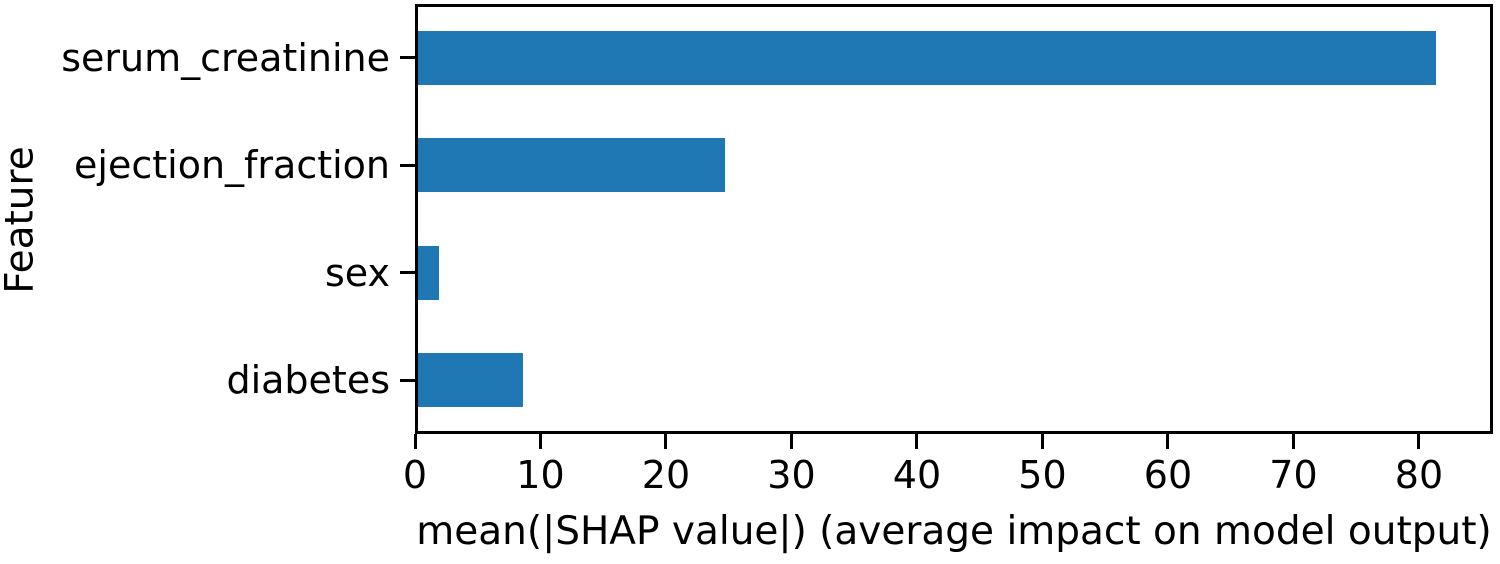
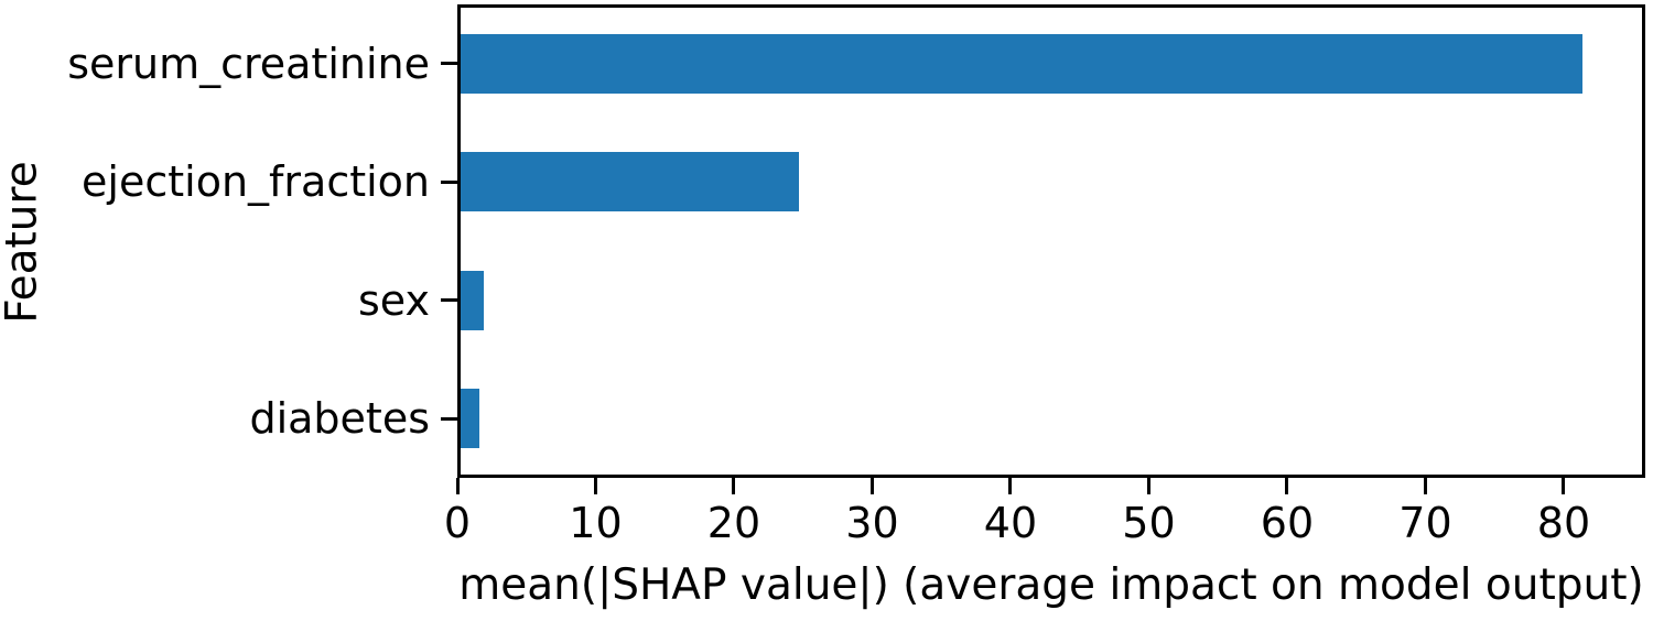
diabetes: 8.4 -> 1.4
